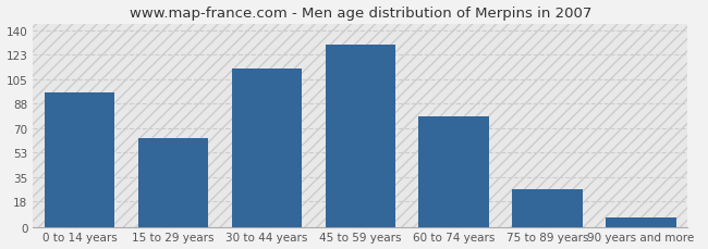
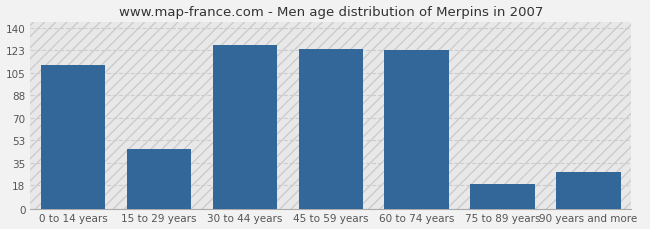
0 to 14 years: 96 -> 111
15 to 29 years: 63 -> 46
30 to 44 years: 113 -> 127
45 to 59 years: 130 -> 124
60 to 74 years: 79 -> 123
75 to 89 years: 27 -> 19
90 years and more: 7 -> 28
